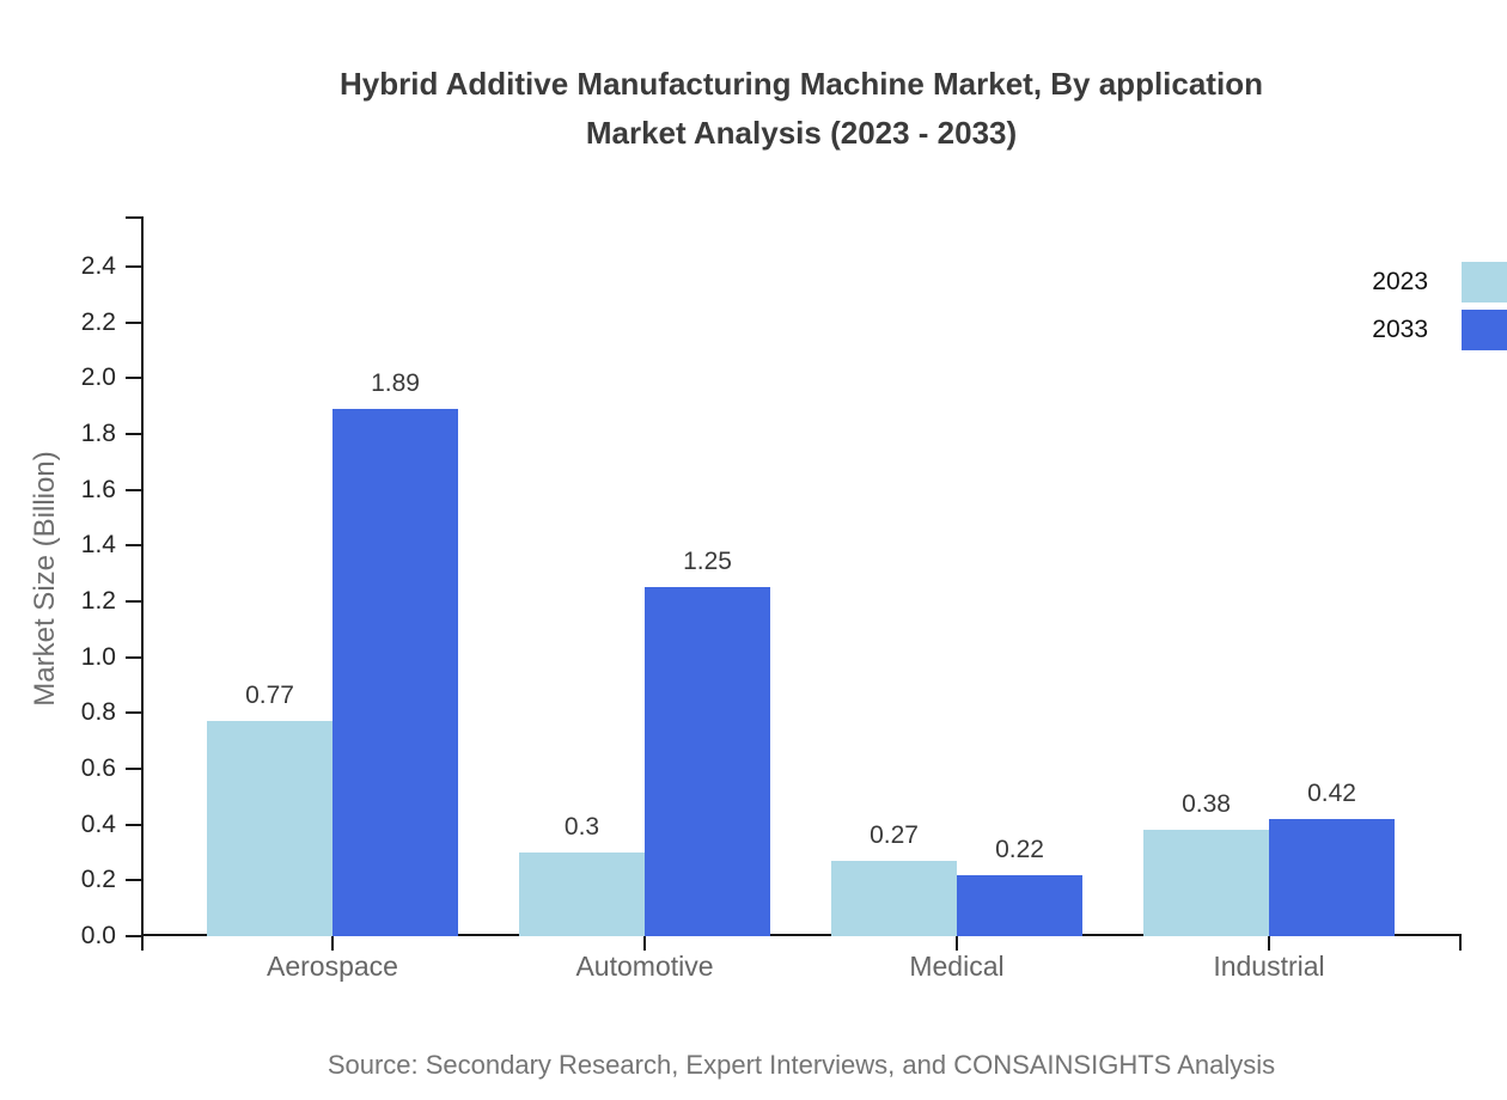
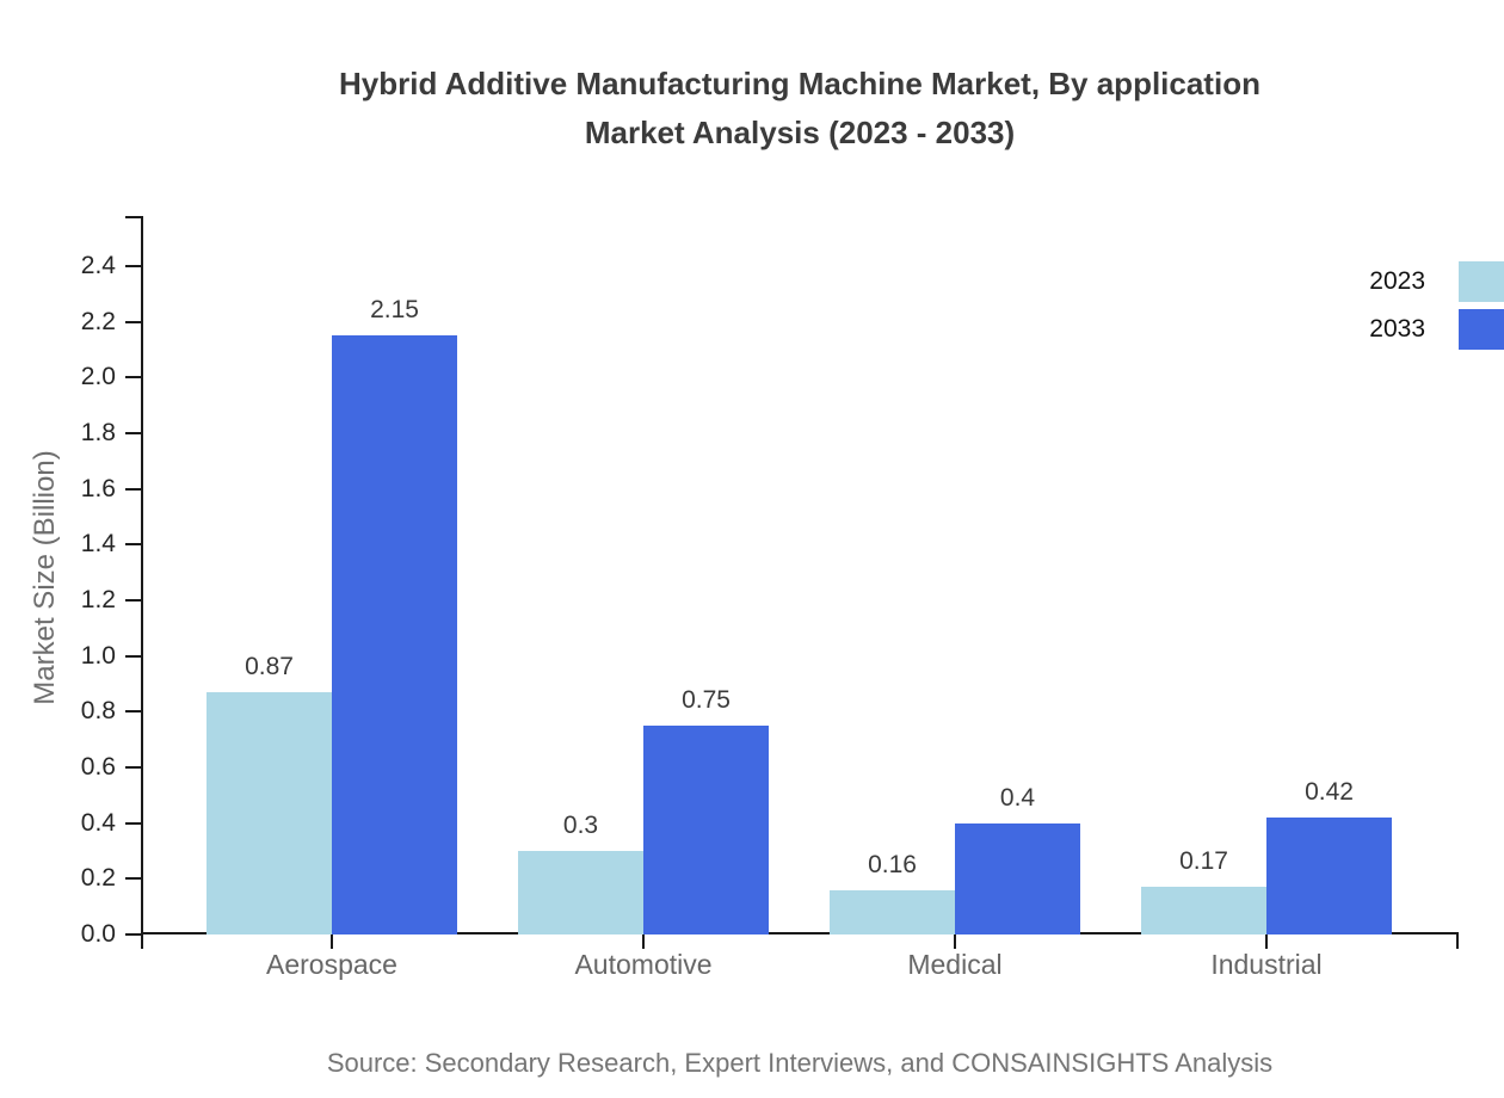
2023/Aerospace: 0.77 -> 0.87
2033/Aerospace: 1.89 -> 2.15
2033/Automotive: 1.25 -> 0.75
2023/Medical: 0.27 -> 0.16
2033/Medical: 0.22 -> 0.4
2023/Industrial: 0.38 -> 0.17
